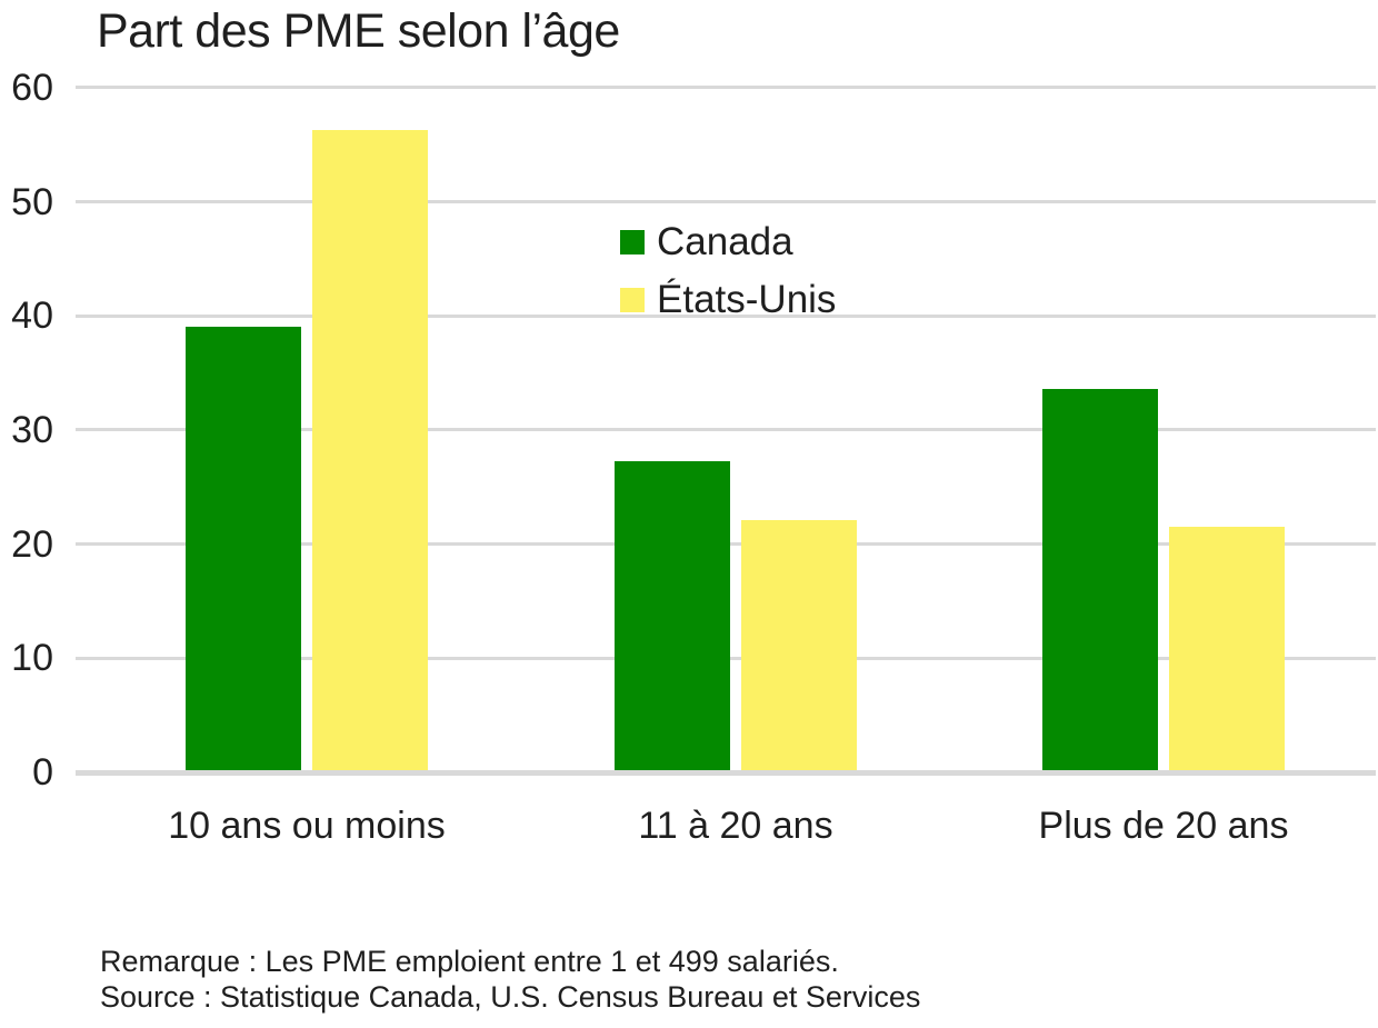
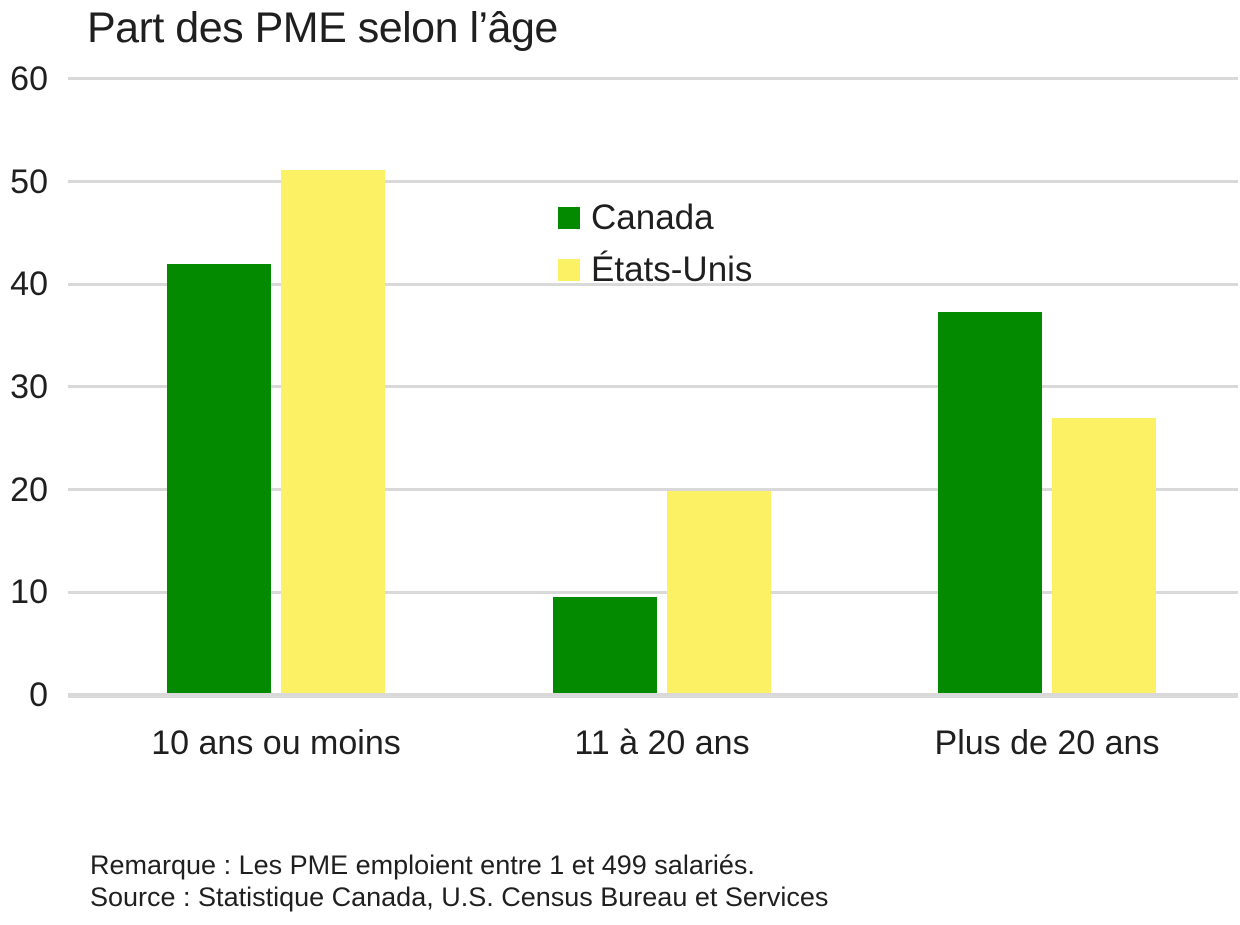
Canada/10 ans ou moins: 39.0 -> 42.0
États-Unis/10 ans ou moins: 56.3 -> 51.1
Canada/11 à 20 ans: 27.3 -> 9.5
États-Unis/11 à 20 ans: 22.1 -> 19.9
Canada/Plus de 20 ans: 33.6 -> 37.3
États-Unis/Plus de 20 ans: 21.5 -> 27.0
